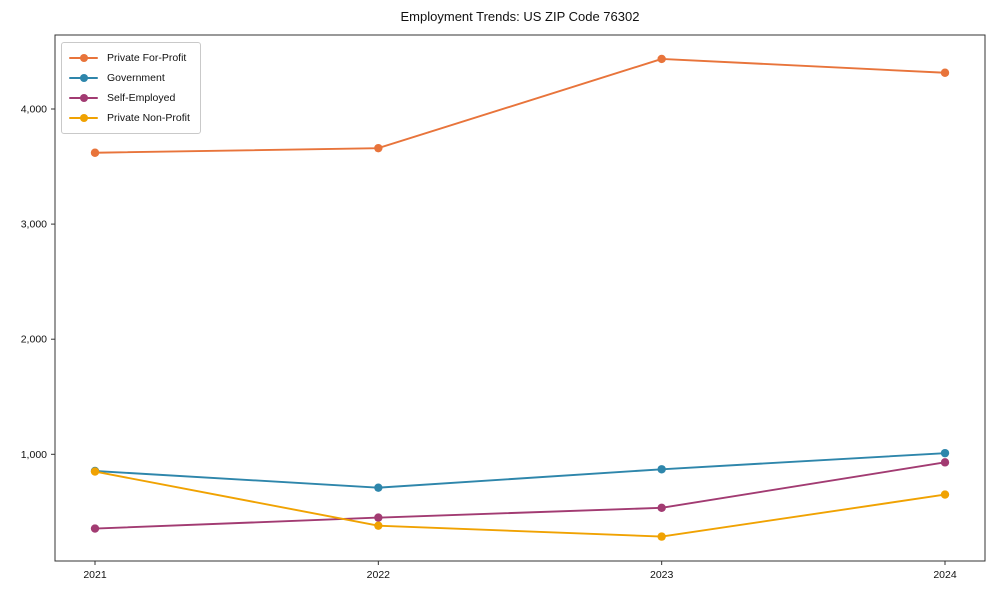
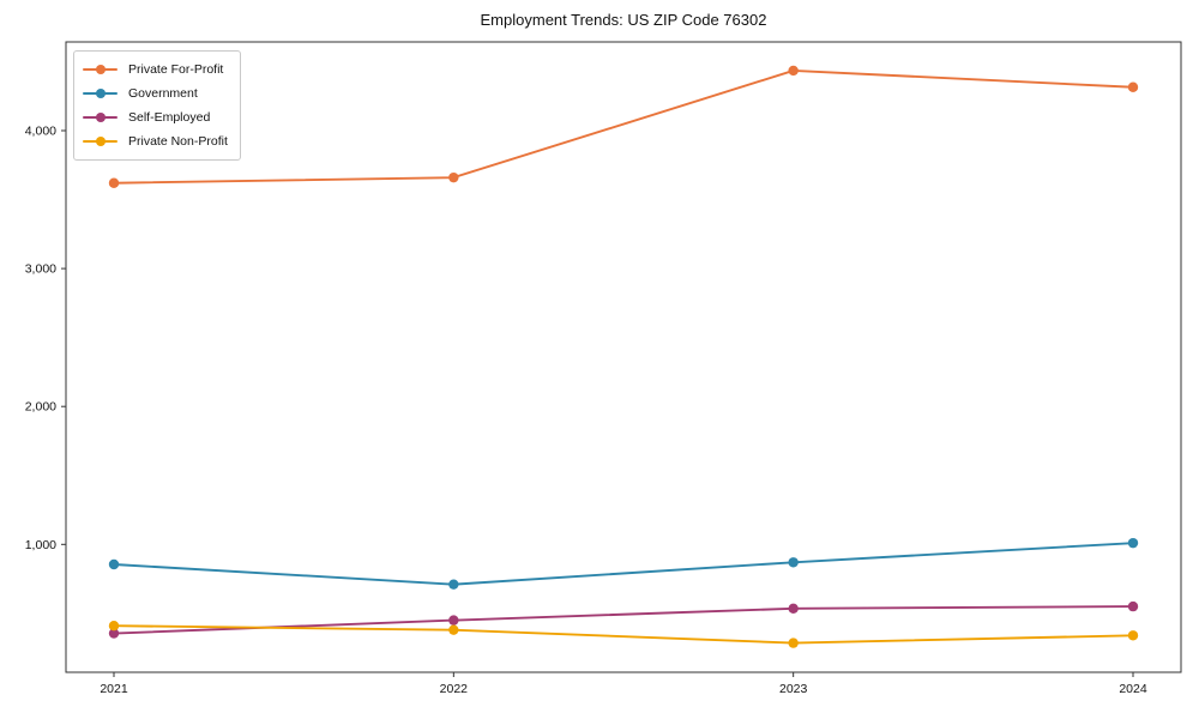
Private Non-Profit/2021: 850 -> 410
Self-Employed/2024: 930 -> 550
Private Non-Profit/2024: 650 -> 340
